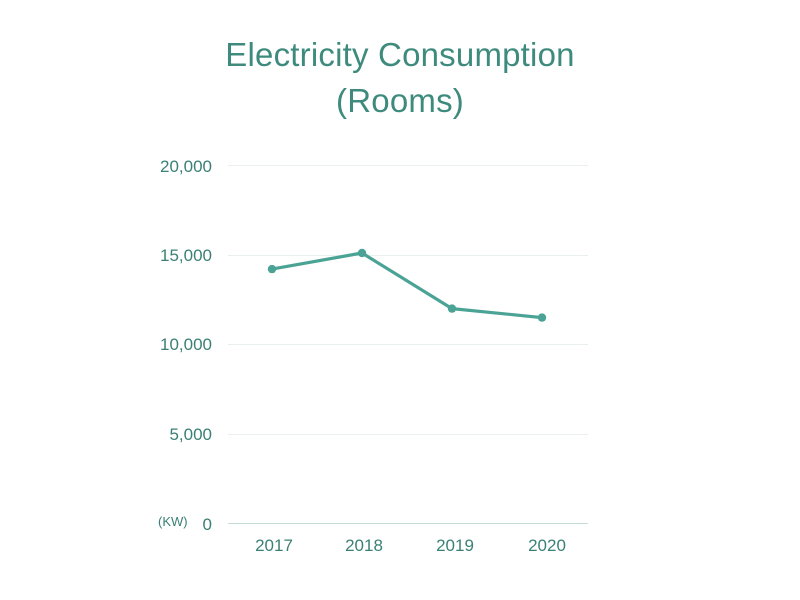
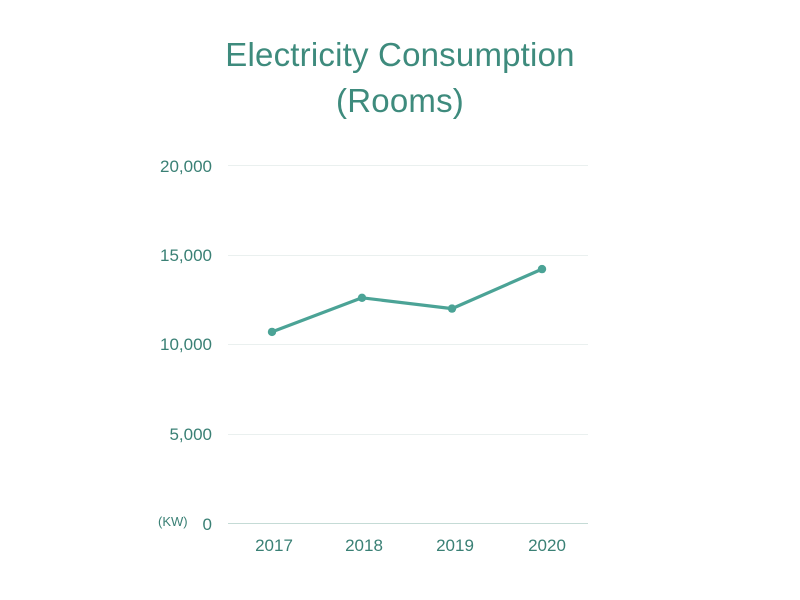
2017: 14200 -> 10700
2018: 15100 -> 12600
2020: 11500 -> 14200
